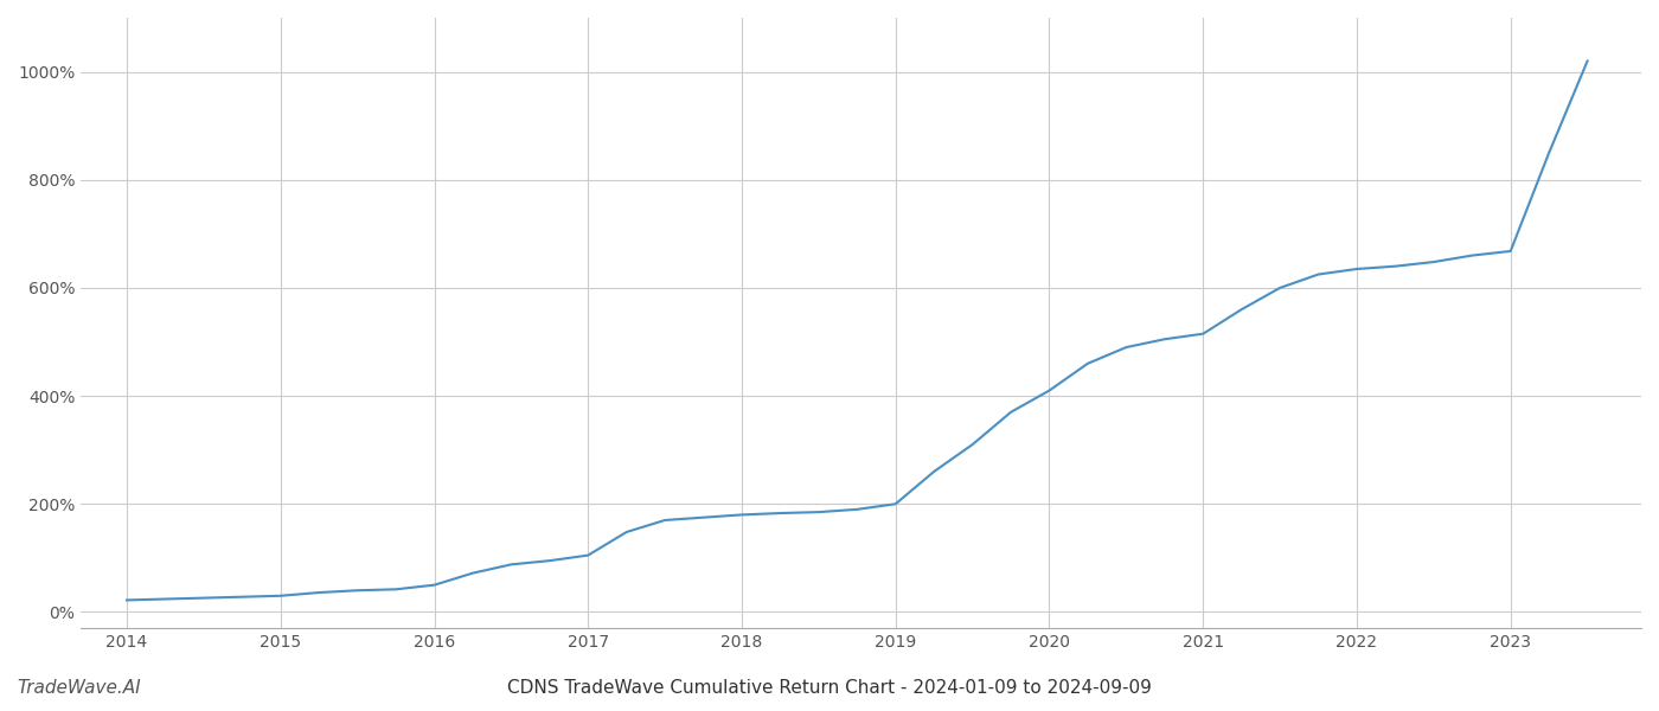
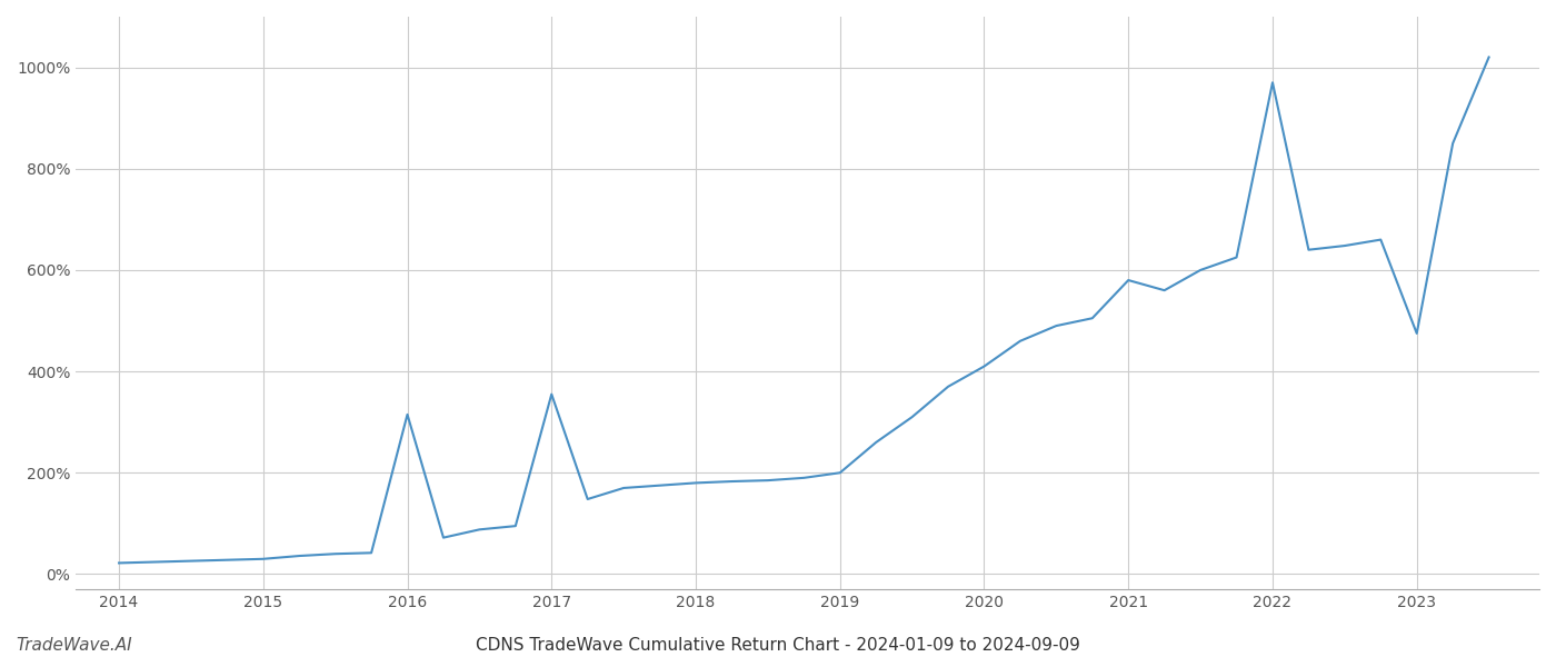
2016: 50% -> 315%
2017: 105% -> 355%
2021: 515% -> 580%
2022: 635% -> 970%
2023: 668% -> 475%
